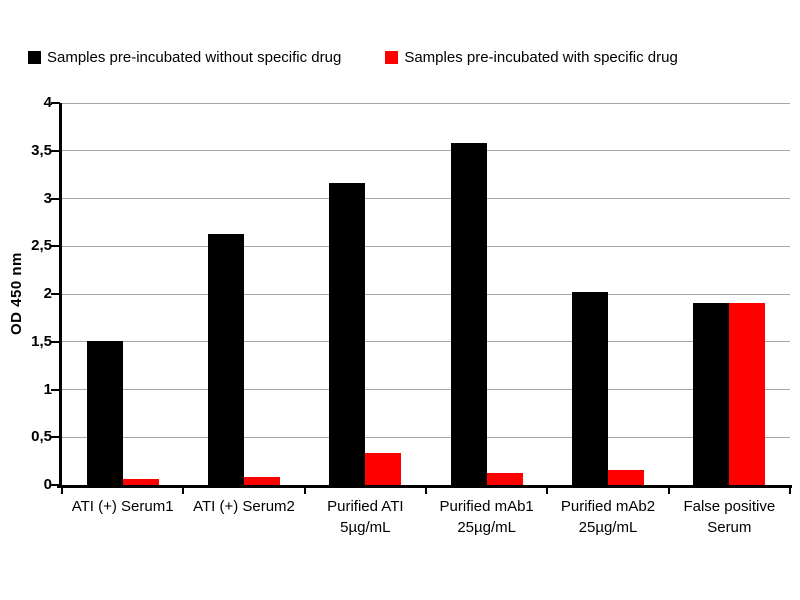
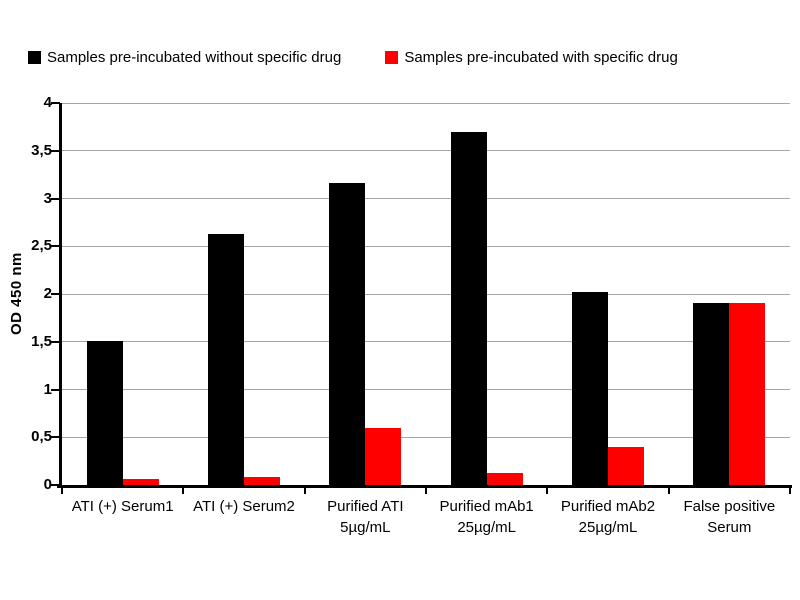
Samples pre-incubated with specific drug/Purified ATI 5µg/mL: 0.3 -> 0.6
Samples pre-incubated without specific drug/Purified mAb1 25µg/mL: 3.6 -> 3.7
Samples pre-incubated with specific drug/Purified mAb2 25µg/mL: 0.2 -> 0.4
